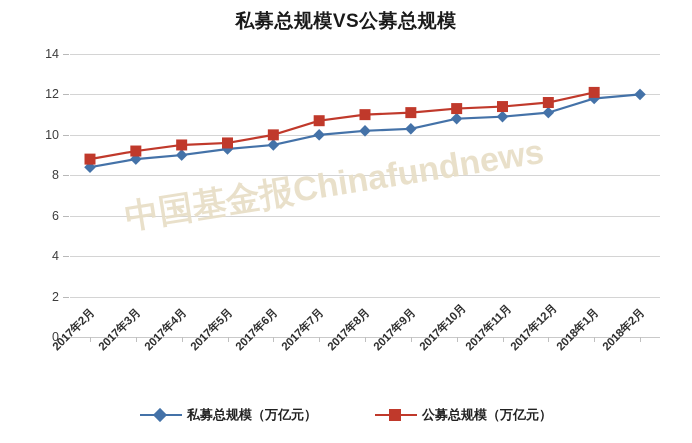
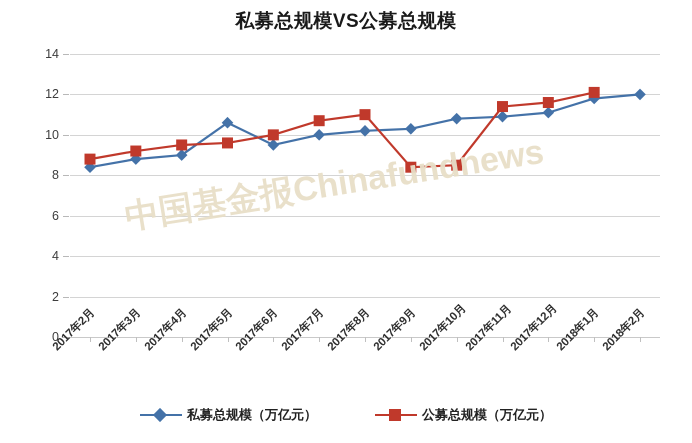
私募总规模（万亿元）/2017年5月: 9.3 -> 10.6
公募总规模（万亿元）/2017年9月: 11.1 -> 8.4
公募总规模（万亿元）/2017年10月: 11.3 -> 8.5
